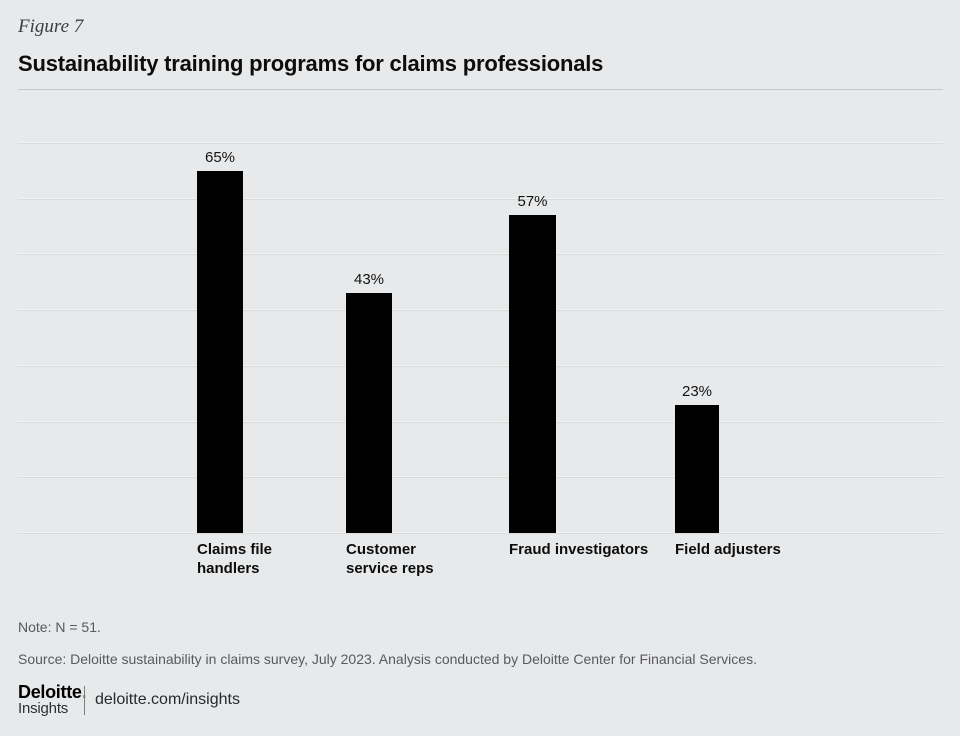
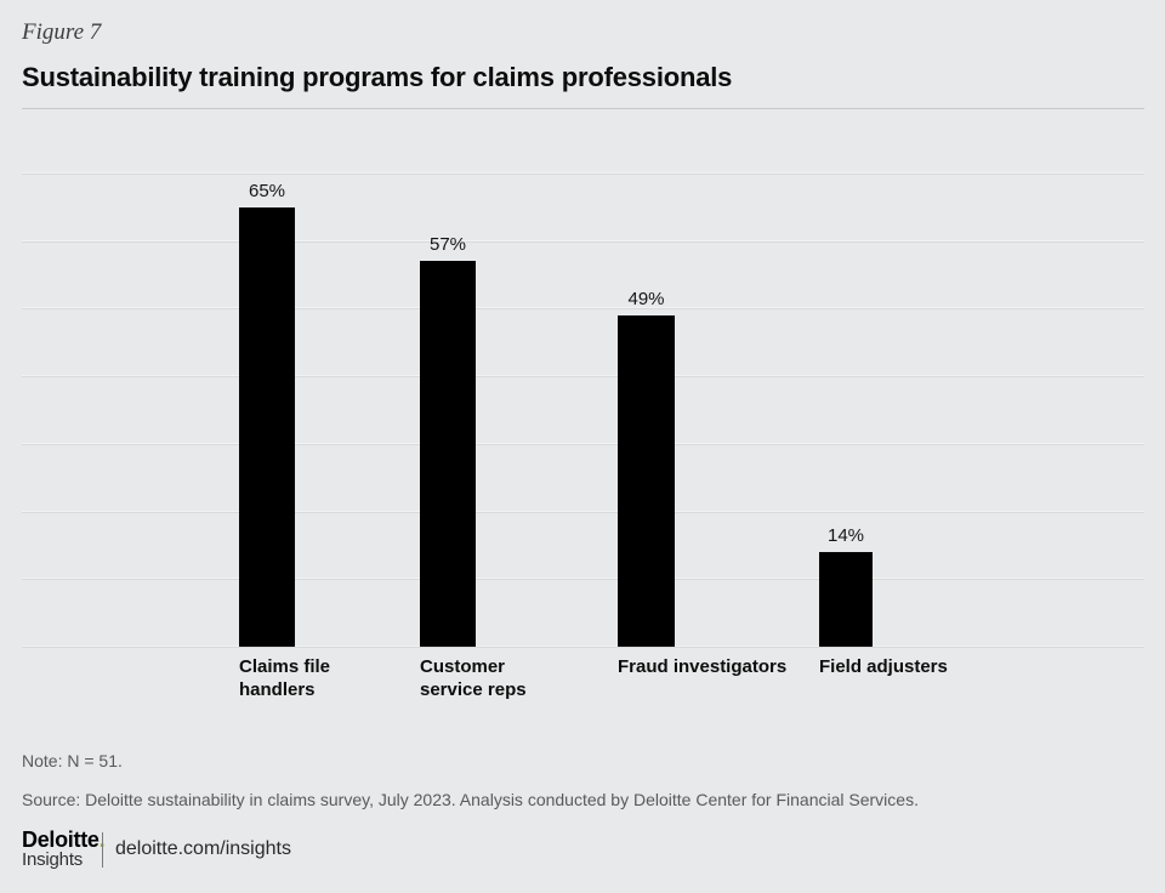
Customer service reps: 43% -> 57%
Fraud investigators: 57% -> 49%
Field adjusters: 23% -> 14%
